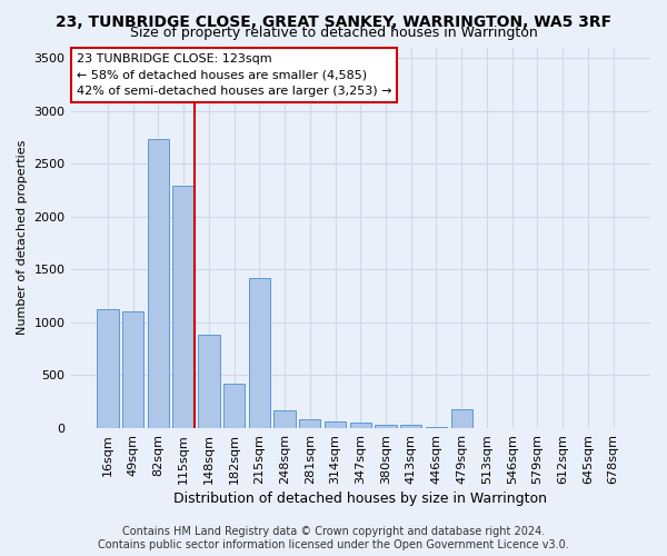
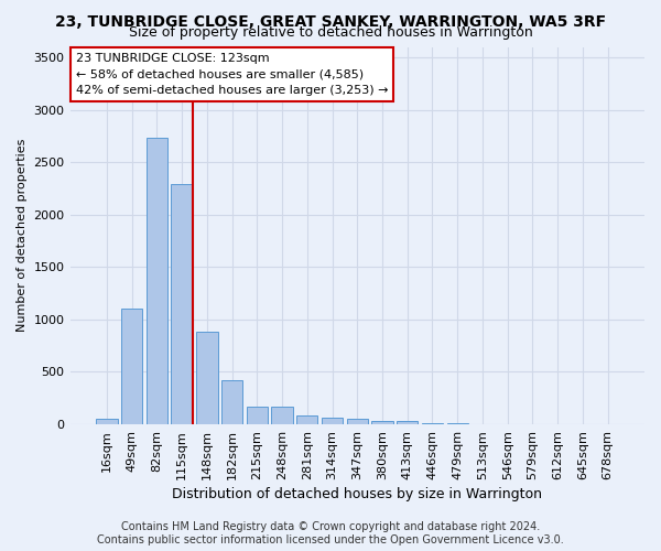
16sqm: 1120 -> 60
215sqm: 1420 -> 170
479sqm: 180 -> 10
